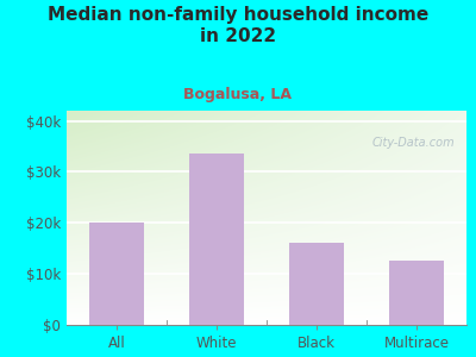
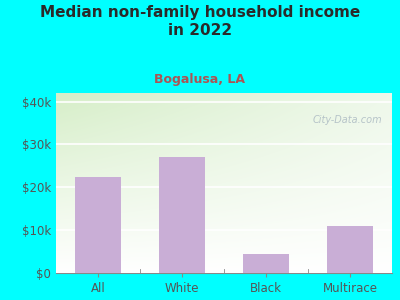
All: $20.0k -> $22.5k
White: $33.5k -> $27.0k
Black: $16.0k -> $4.5k
Multirace: $12.5k -> $11.0k
